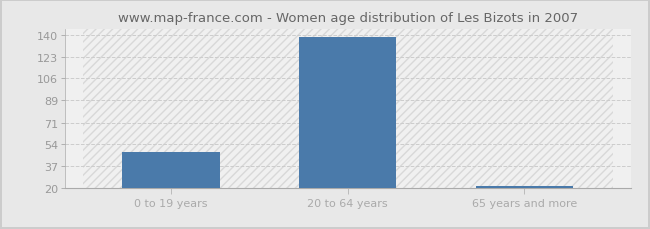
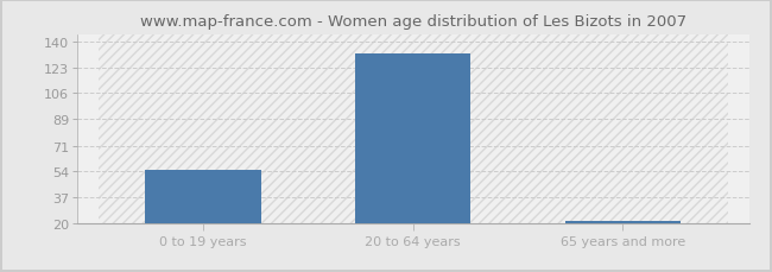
0 to 19 years: 48 -> 55
20 to 64 years: 139 -> 132
